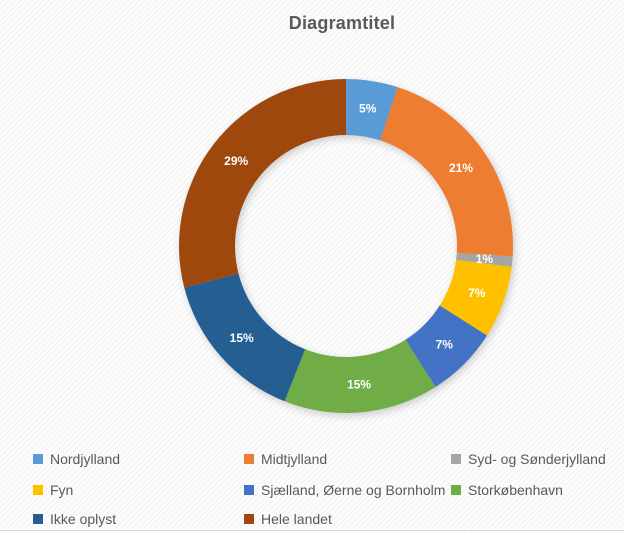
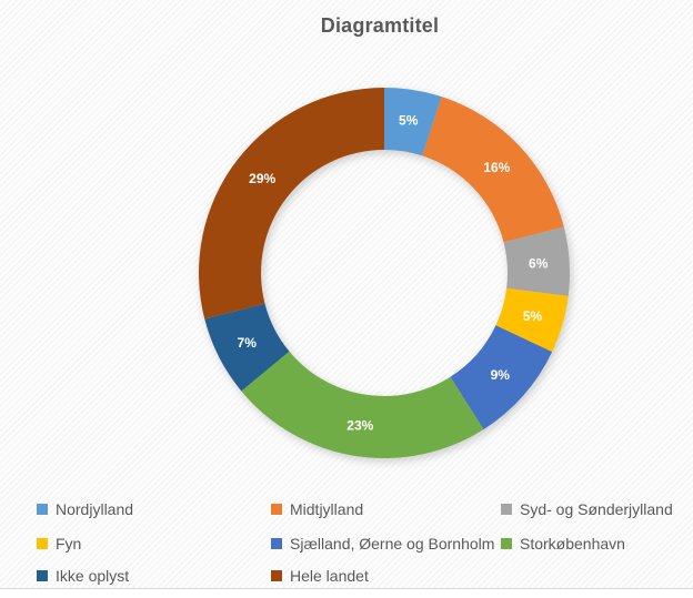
Midtjylland: 21% -> 16%
Syd- og Sønderjylland: 1% -> 6%
Fyn: 7% -> 5%
Sjælland, Øerne og Bornholm: 7% -> 9%
Storkøbenhavn: 15% -> 23%
Ikke oplyst: 15% -> 7%
